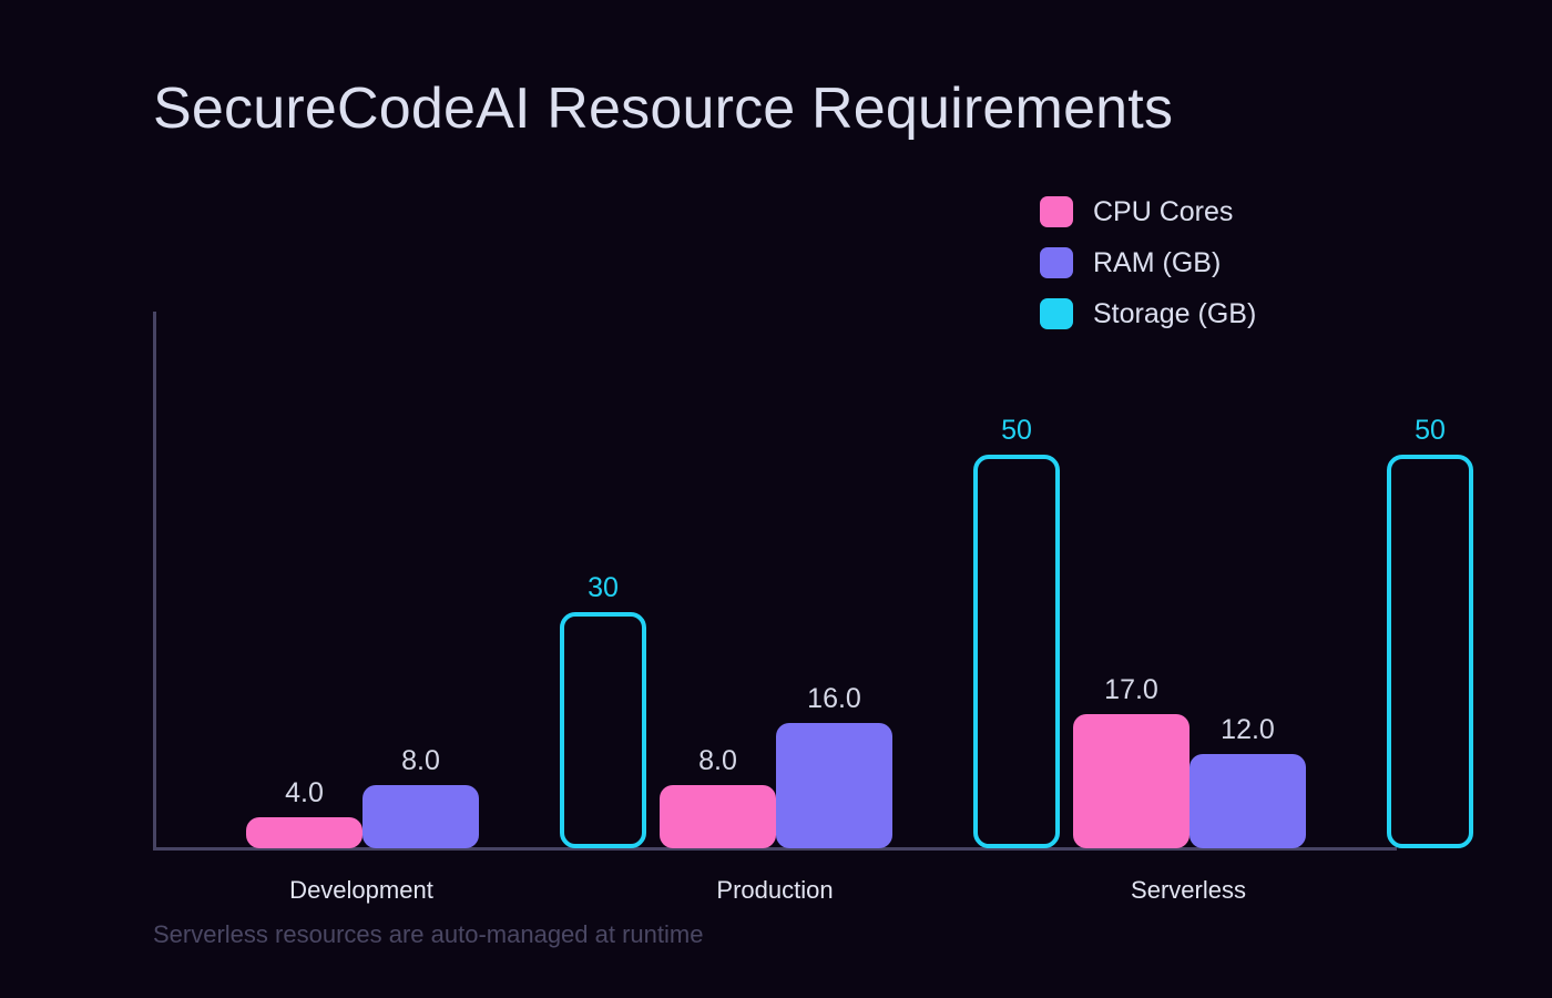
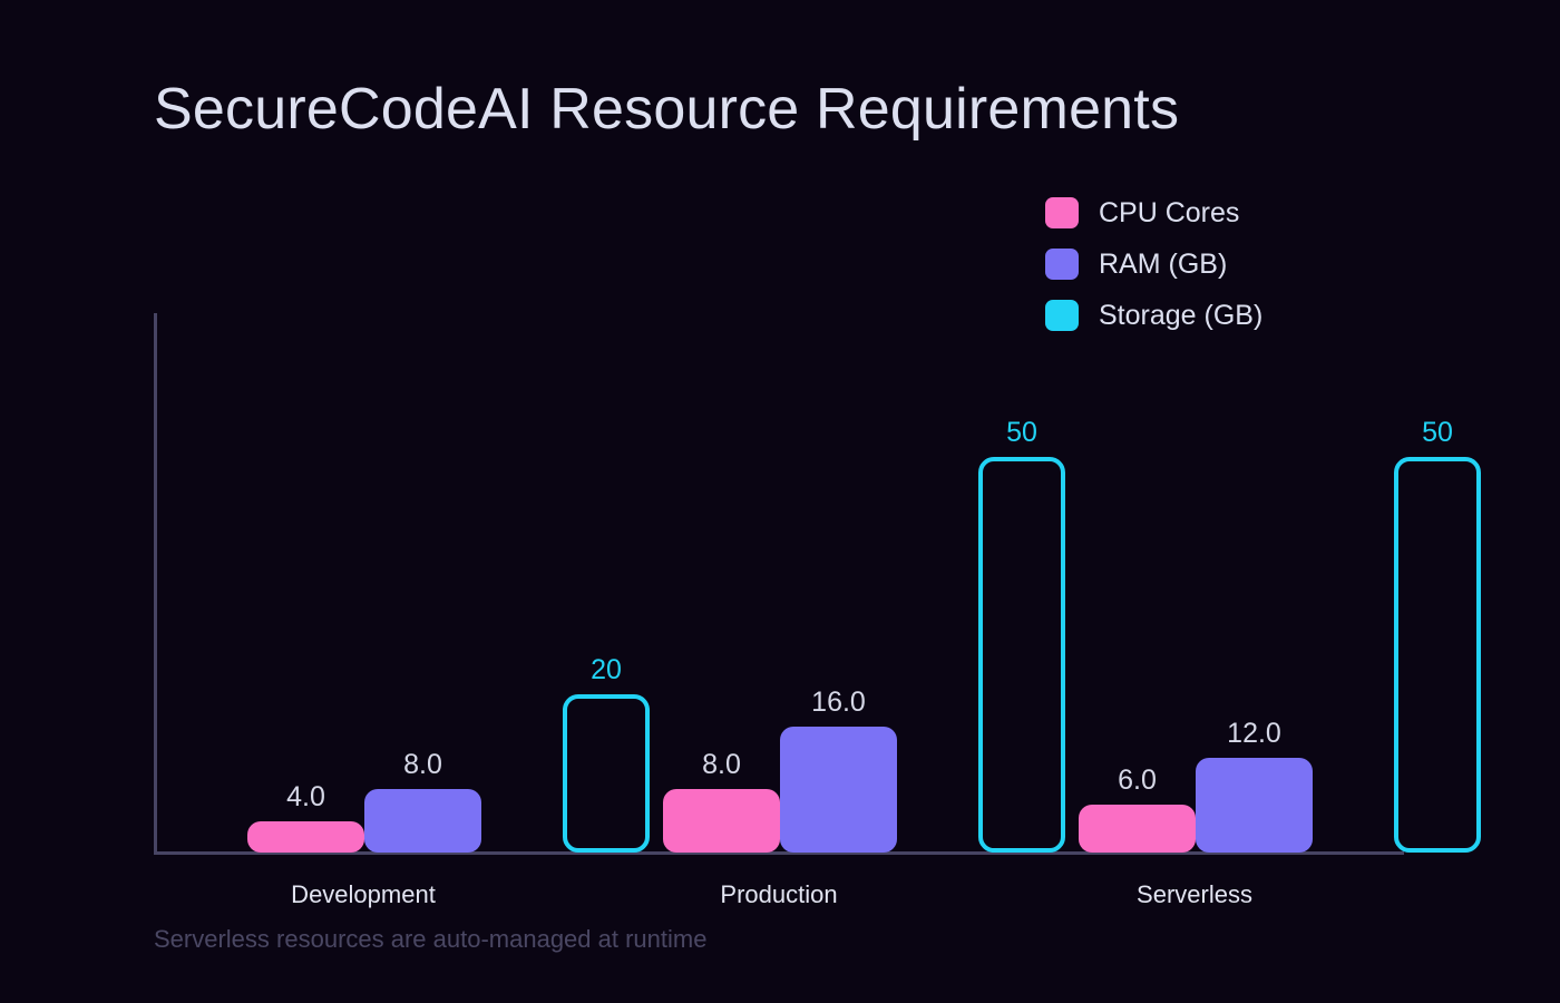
Storage (GB)/Development: 30 -> 20
CPU Cores/Serverless: 17.0 -> 6.0
